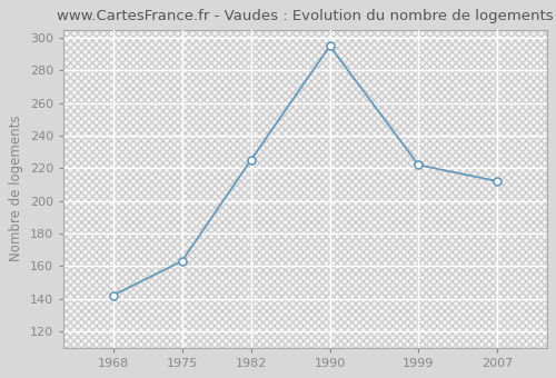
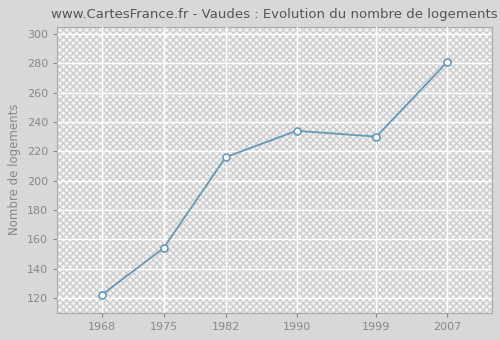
1968: 142 -> 122
1975: 163 -> 154
1982: 225 -> 216
1990: 295 -> 234
1999: 222 -> 230
2007: 212 -> 281
